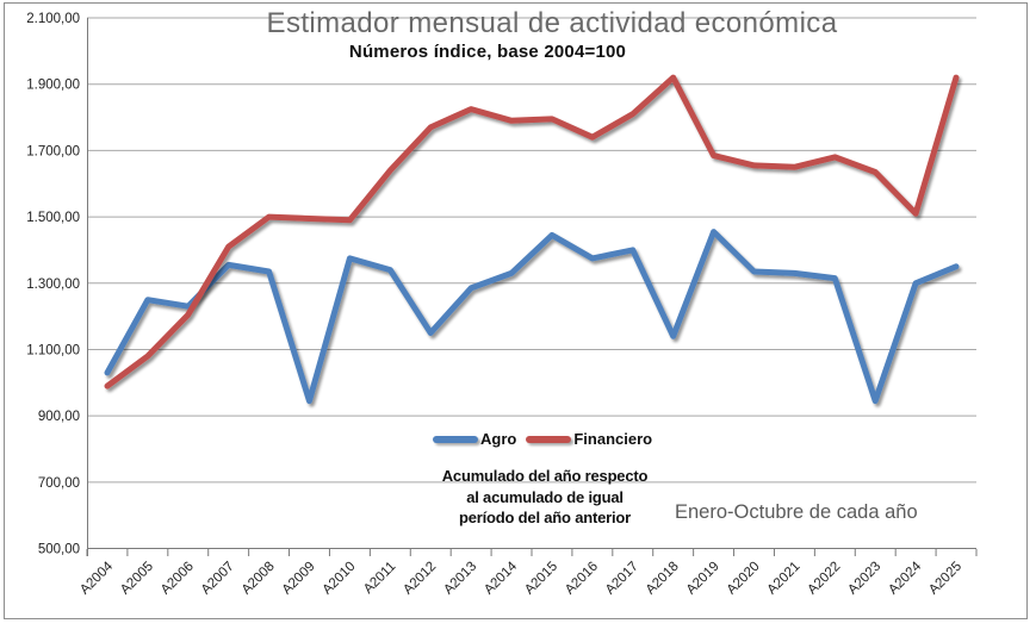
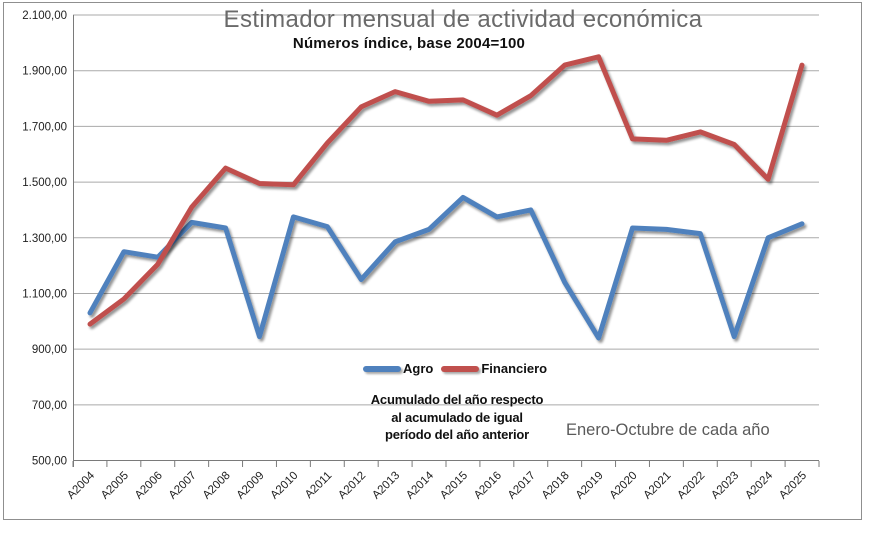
Financiero/A2008: 1500 -> 1550
Agro/A2019: 1460 -> 940
Financiero/A2019: 1680 -> 1950
